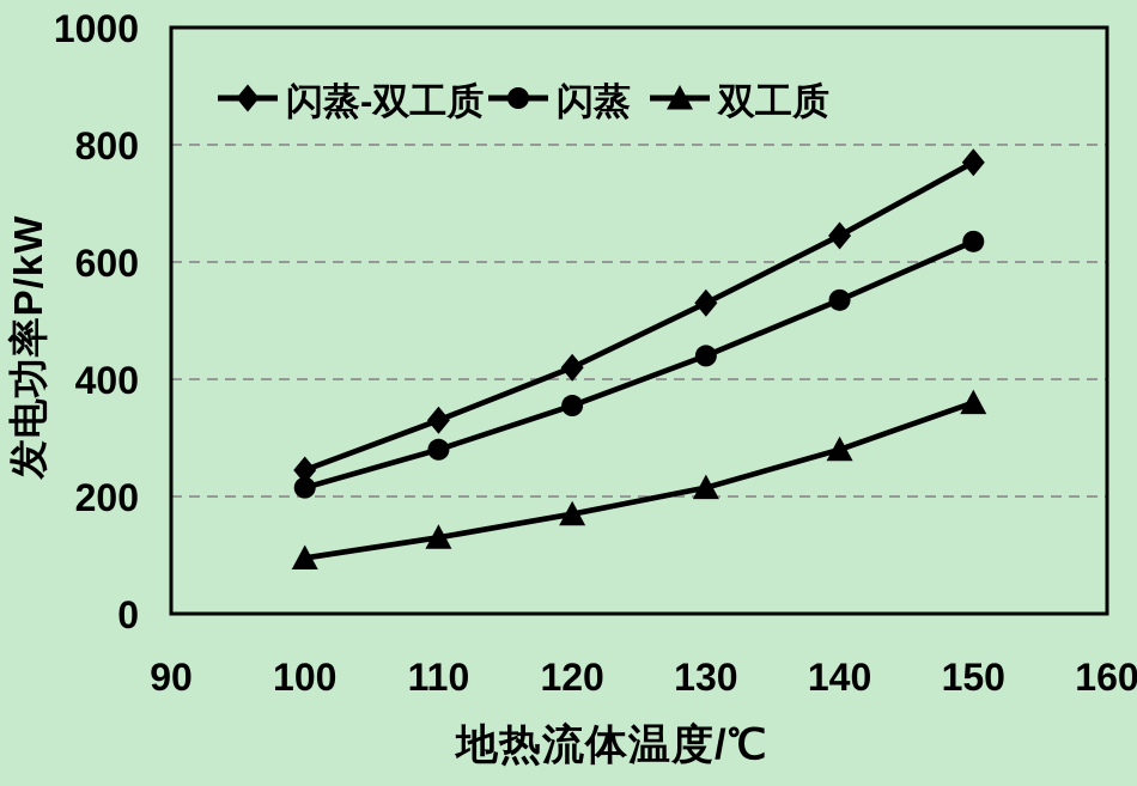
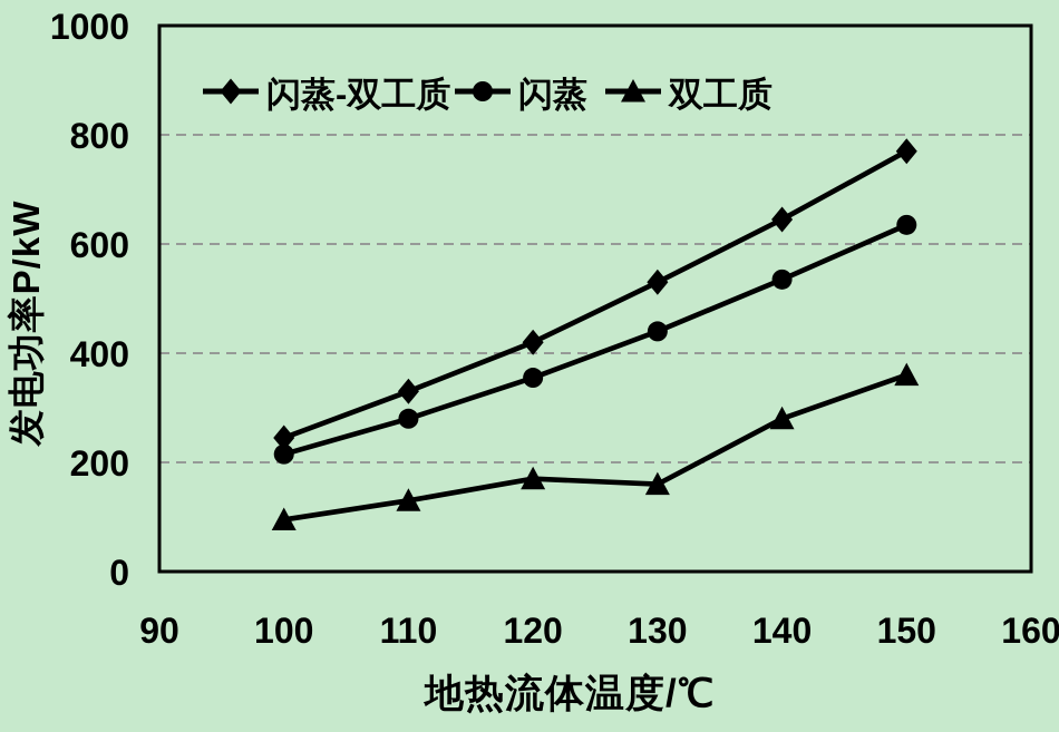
双工质/130: 220 -> 160
